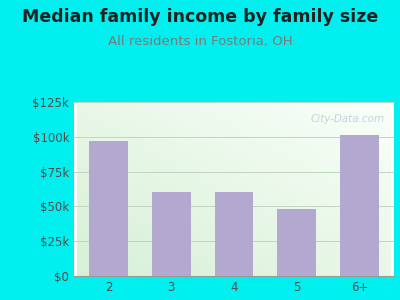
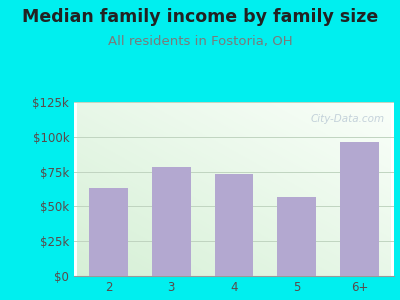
2: $97k -> $63k
3: $60k -> $78k
4: $60k -> $73k
5: $48k -> $57k
6+: $101k -> $96k
